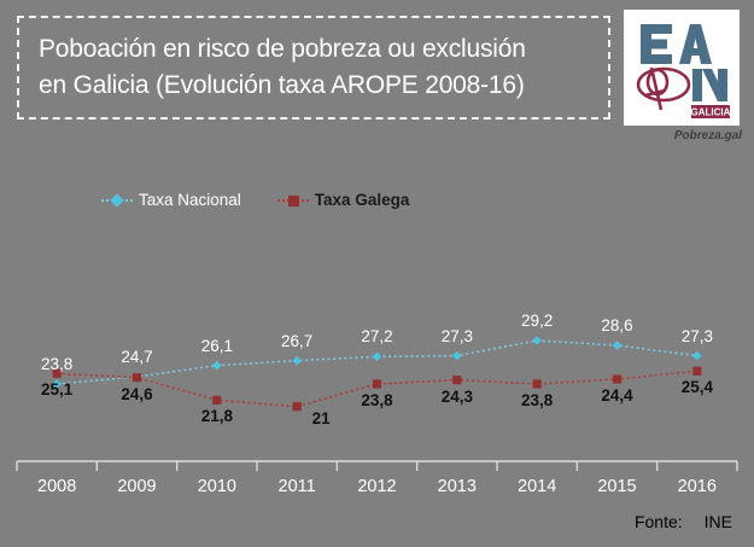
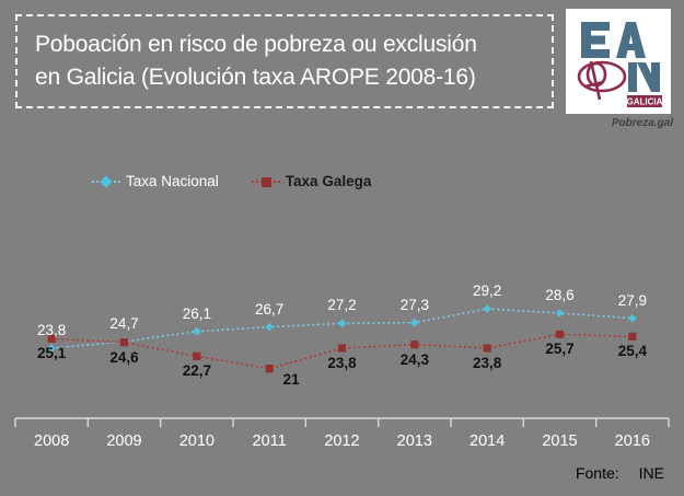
Taxa Galega/2010: 21,8 -> 22,7
Taxa Galega/2015: 24,4 -> 25,7
Taxa Nacional/2016: 27,3 -> 27,9
